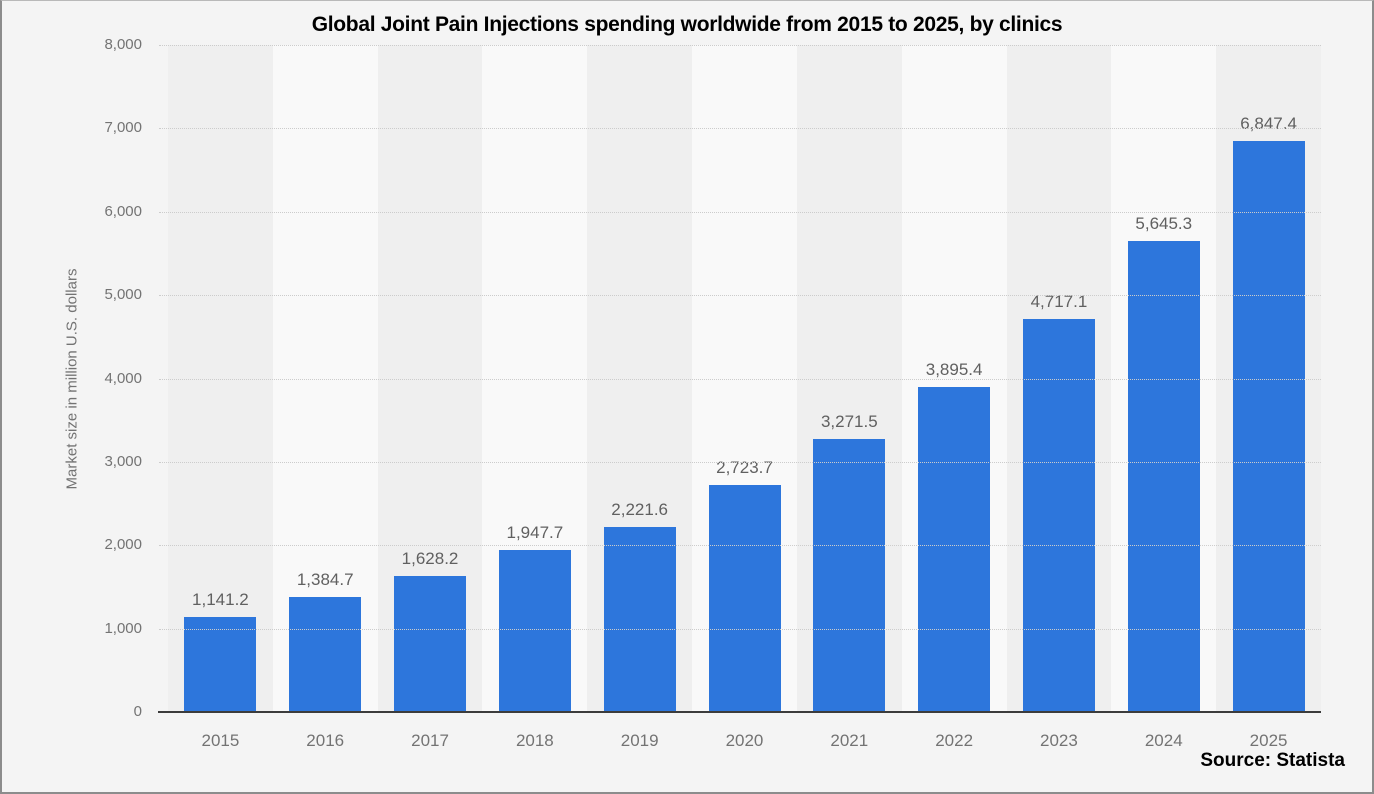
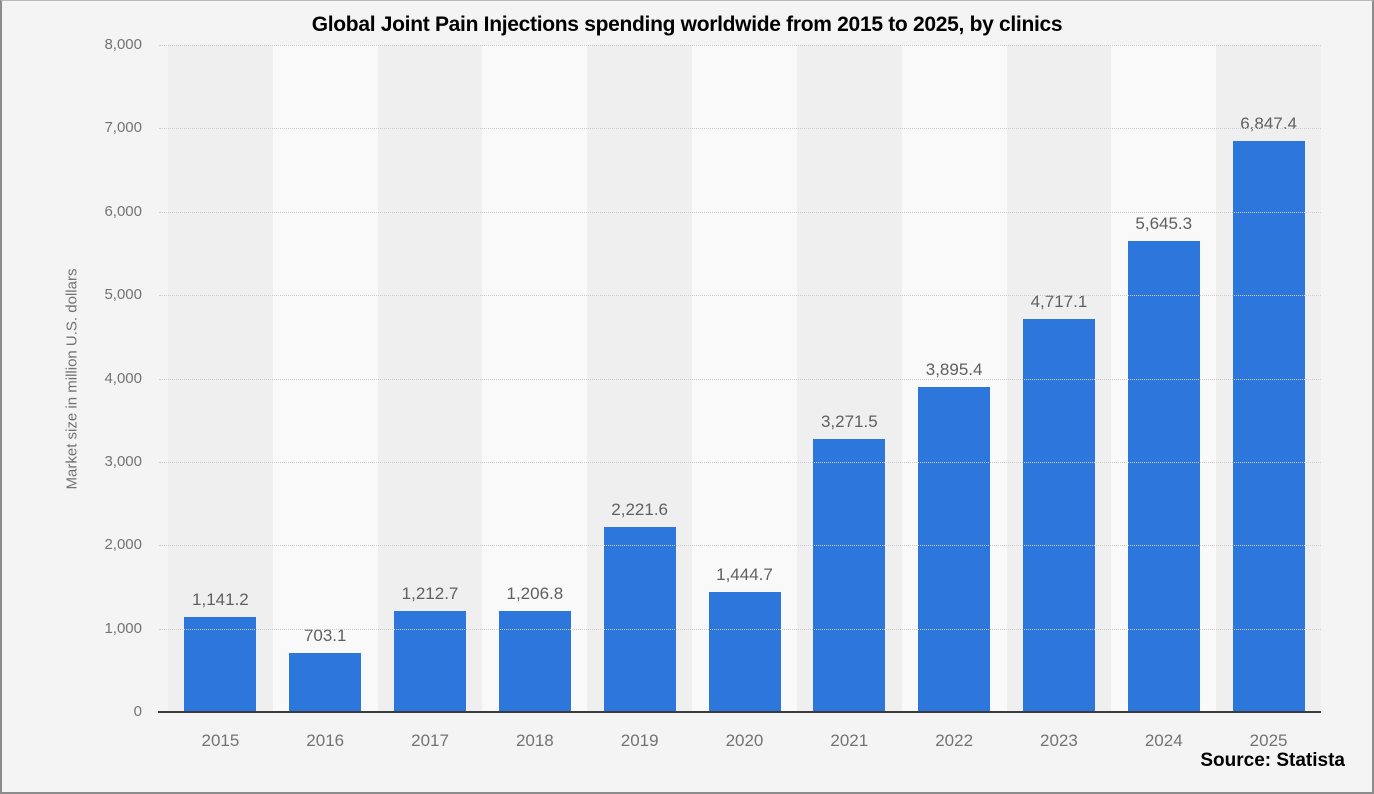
2016: 1,384.7 -> 703.1
2017: 1,628.2 -> 1,212.7
2018: 1,947.7 -> 1,206.8
2020: 2,723.7 -> 1,444.7
